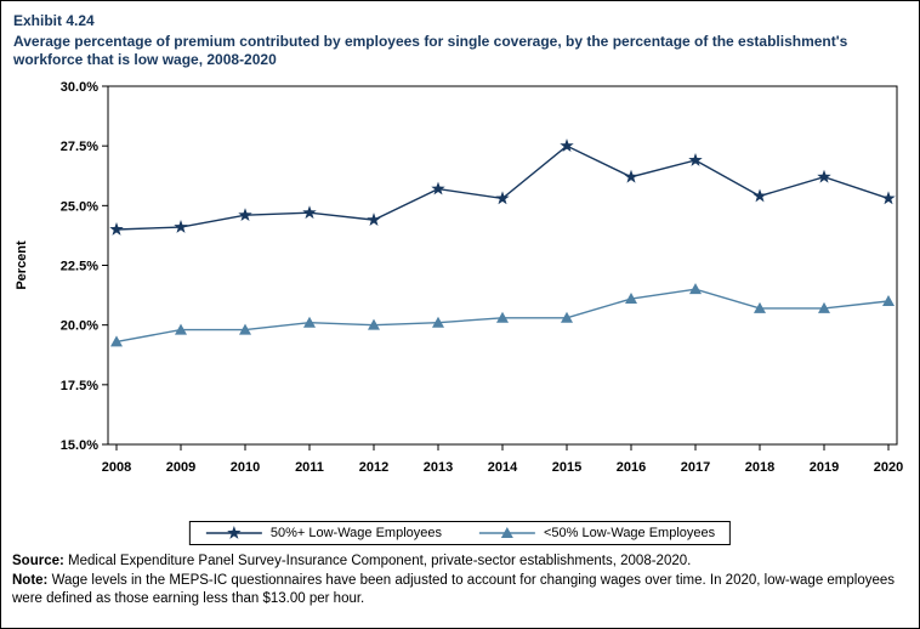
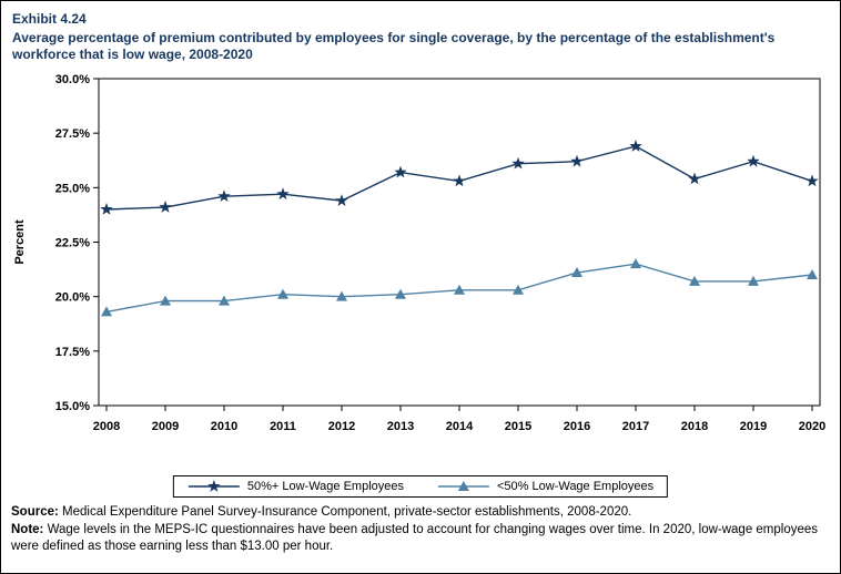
50%+ Low-Wage Employees/2015: 27.5% -> 26.1%
